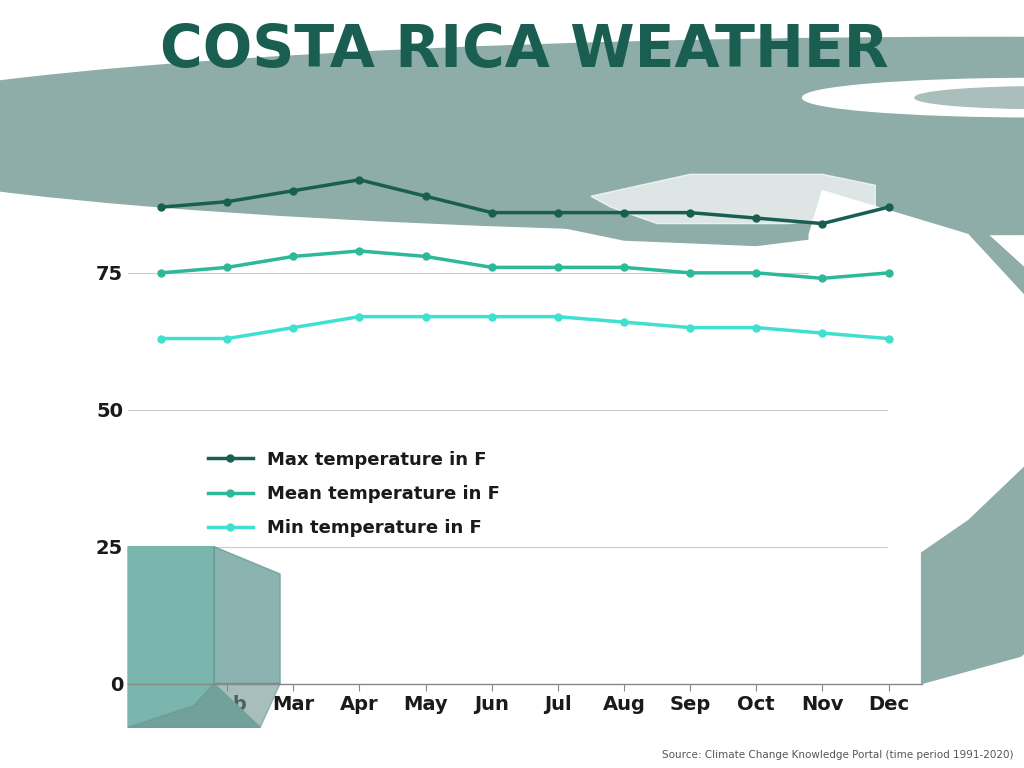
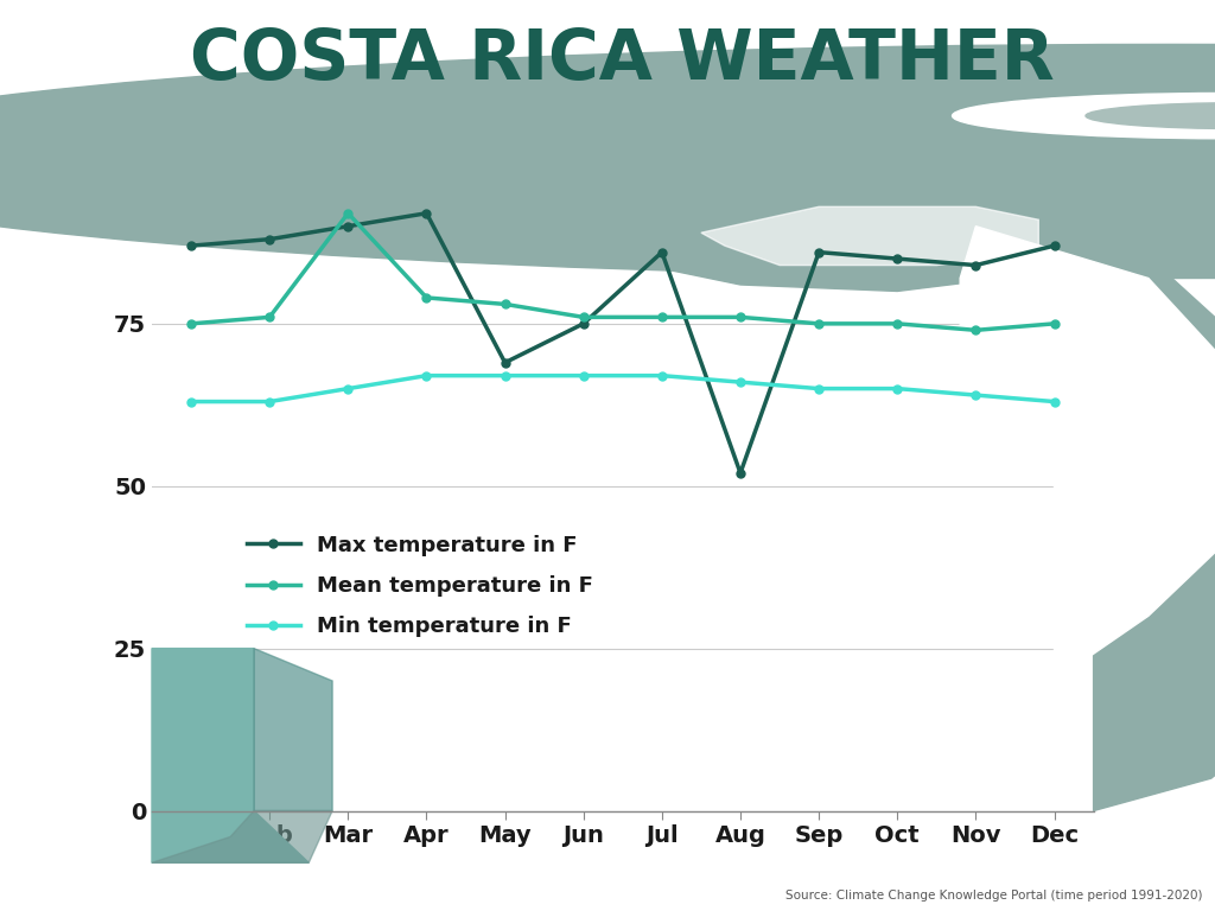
Mean temperature in F/Mar: 78 -> 92
Max temperature in F/May: 89 -> 69
Max temperature in F/Jun: 86 -> 75
Max temperature in F/Aug: 86 -> 52
